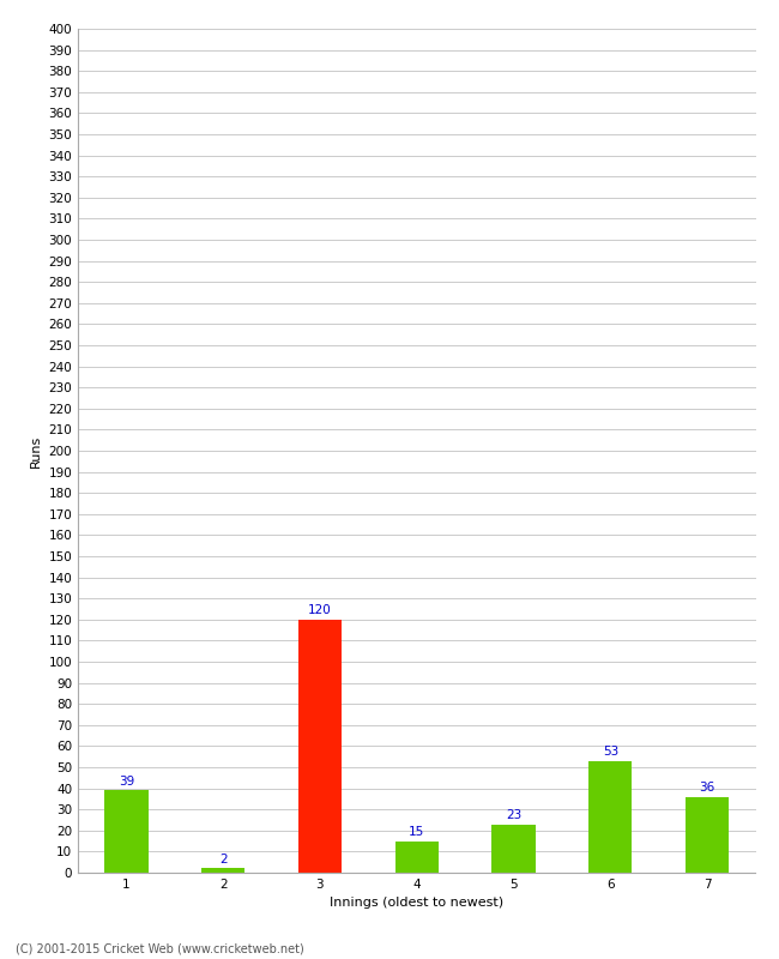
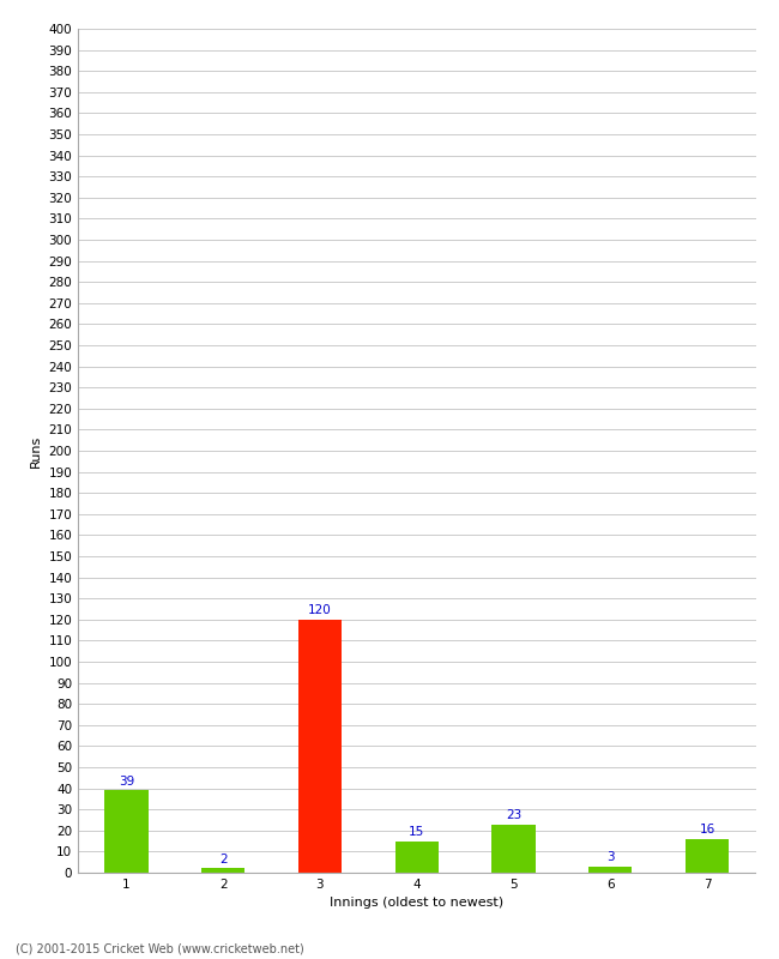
6: 53 -> 3
7: 36 -> 16
